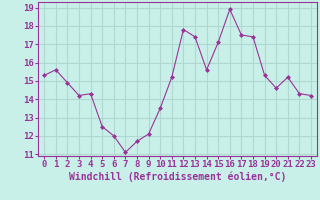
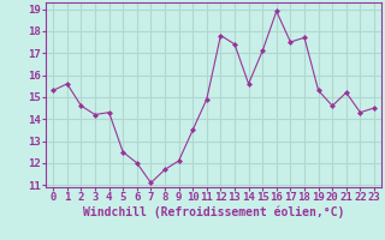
2: 14.9 -> 14.6
11: 15.2 -> 14.9
18: 17.4 -> 17.7
23: 14.2 -> 14.5
